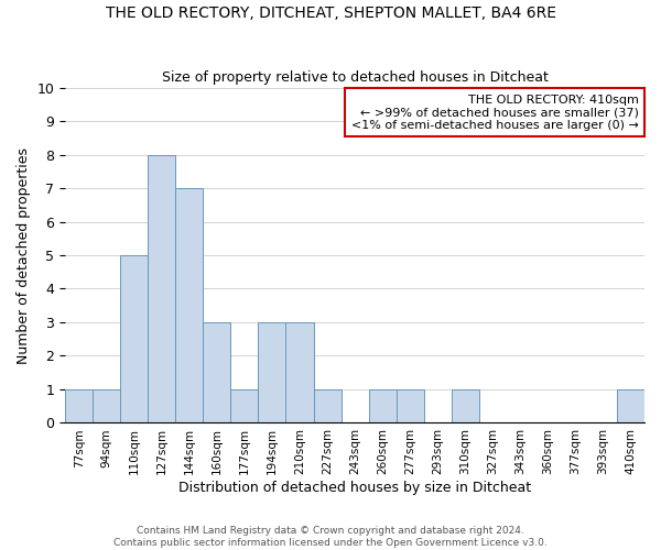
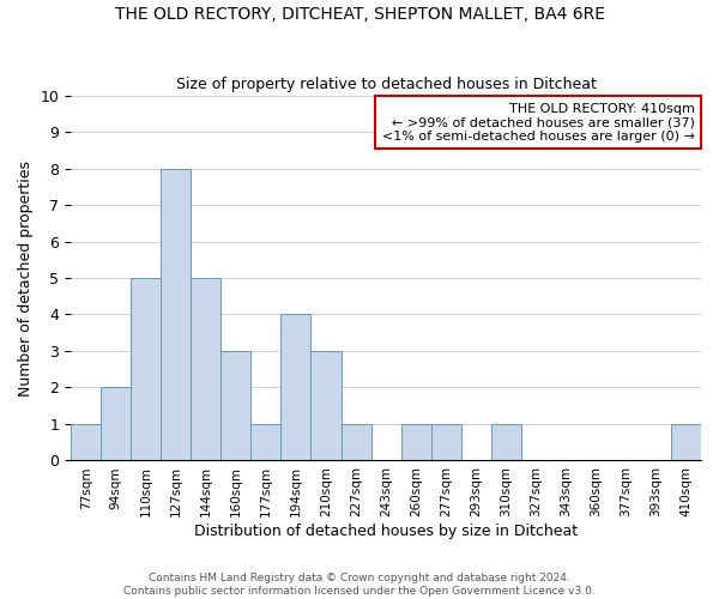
94sqm: 1 -> 2
144sqm: 7 -> 5
194sqm: 3 -> 4
